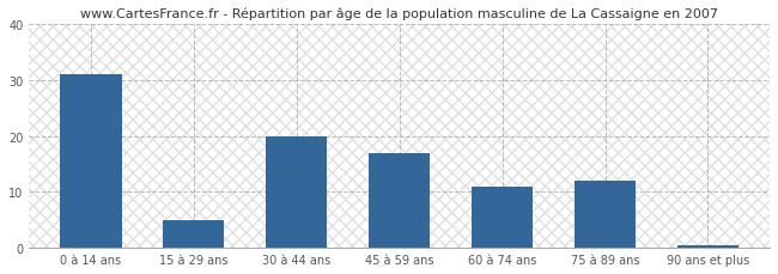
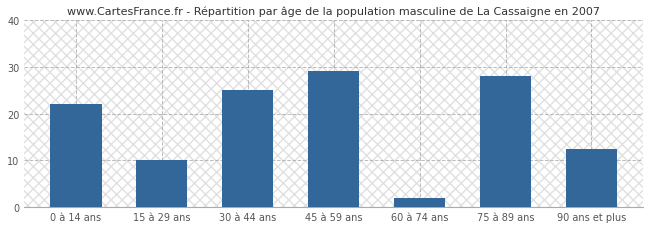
0 à 14 ans: 31.0 -> 22.0
15 à 29 ans: 5.0 -> 10.0
30 à 44 ans: 20.0 -> 25.0
45 à 59 ans: 17.0 -> 29.0
60 à 74 ans: 11.0 -> 2.0
75 à 89 ans: 12.0 -> 28.0
90 ans et plus: 0.5 -> 12.5
